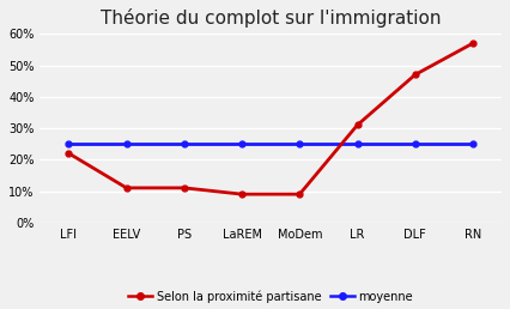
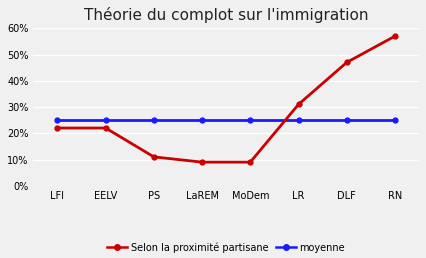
Selon la proximité partisane/EELV: 11% -> 22%
